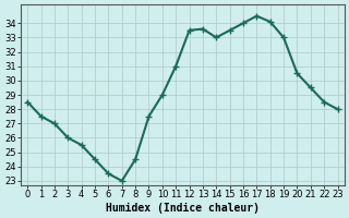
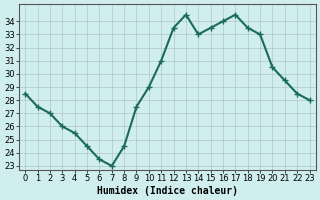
13: 33.6 -> 34.5
18: 34.1 -> 33.5
